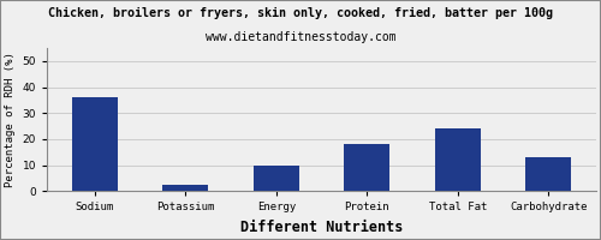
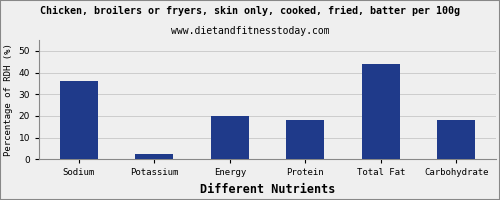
Energy: 10.0 -> 20.0
Total Fat: 24.0 -> 44.0
Carbohydrate: 13.0 -> 18.0
